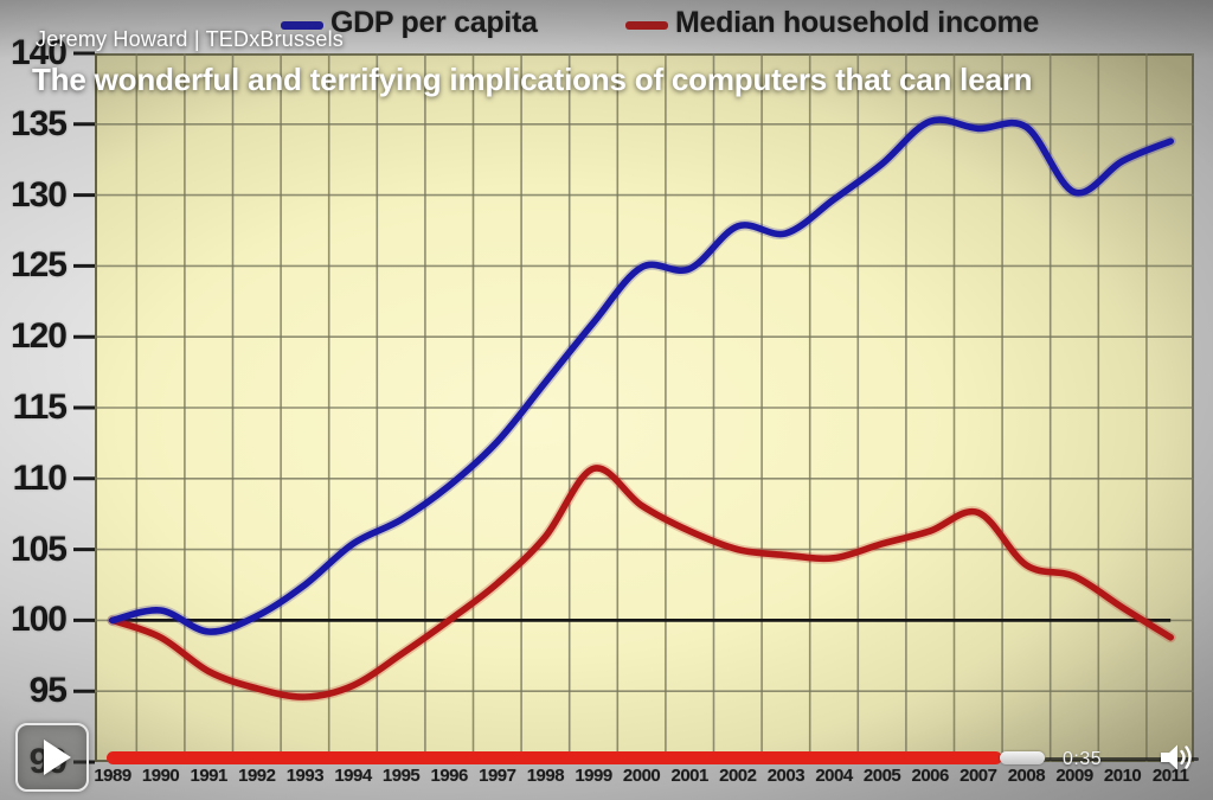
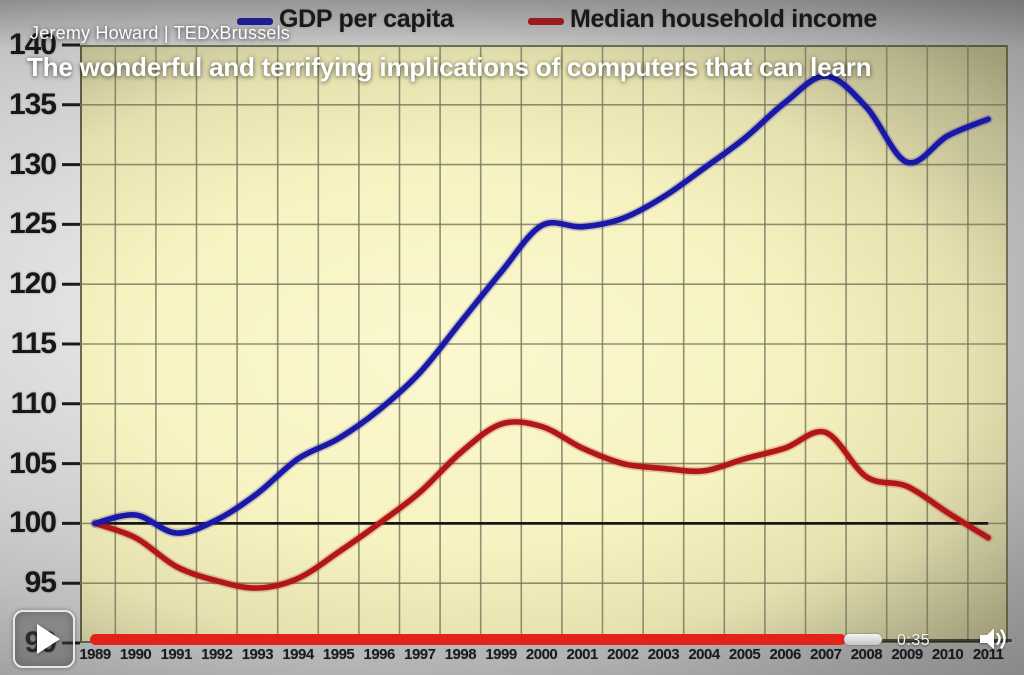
Median household income/1999: 110.7 -> 108.3
GDP per capita/2002: 127.8 -> 125.5
GDP per capita/2007: 134.7 -> 137.4
